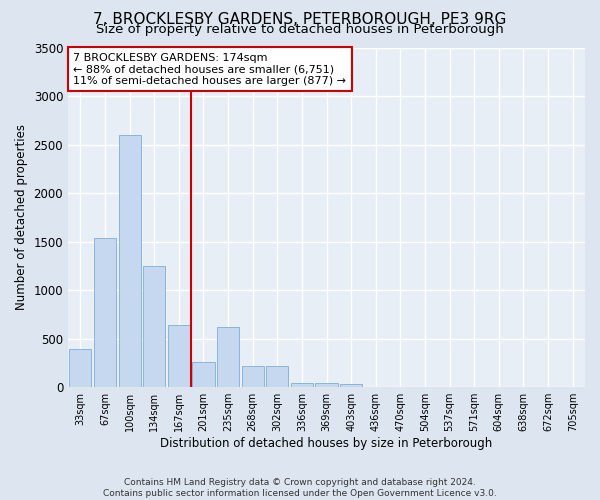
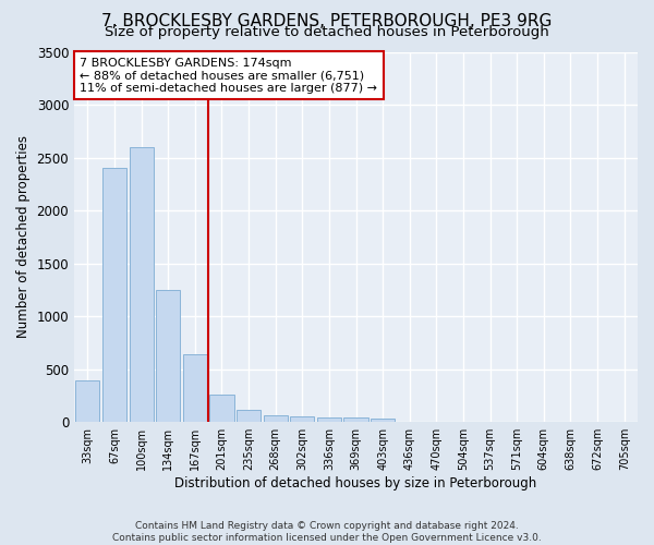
67sqm: 1540 -> 2400
235sqm: 620 -> 120
268sqm: 220 -> 60
302sqm: 220 -> 60
